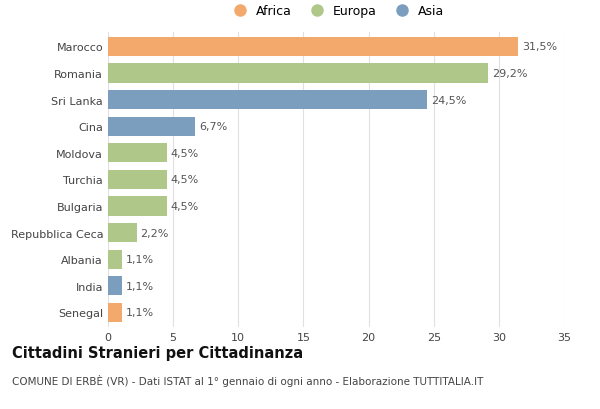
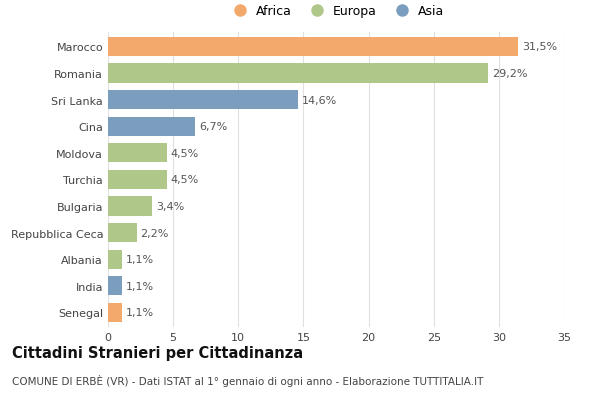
Sri Lanka: 24,5% -> 14,6%
Bulgaria: 4,5% -> 3,4%
